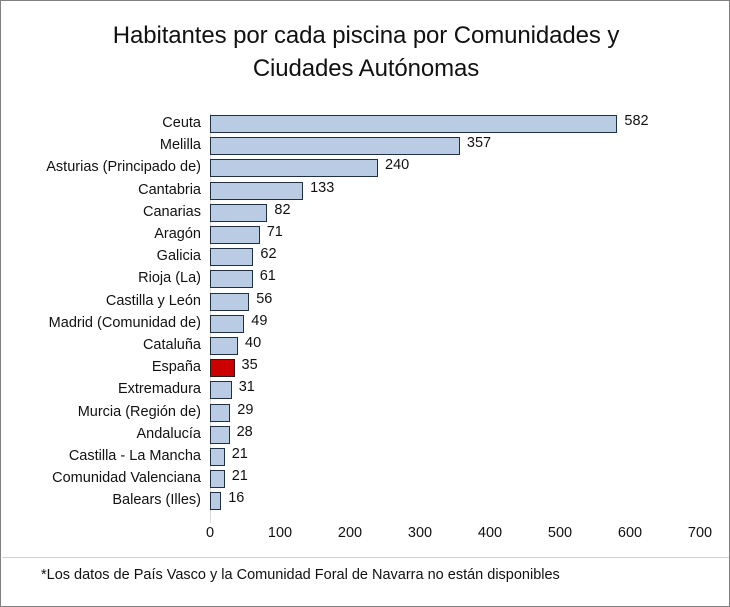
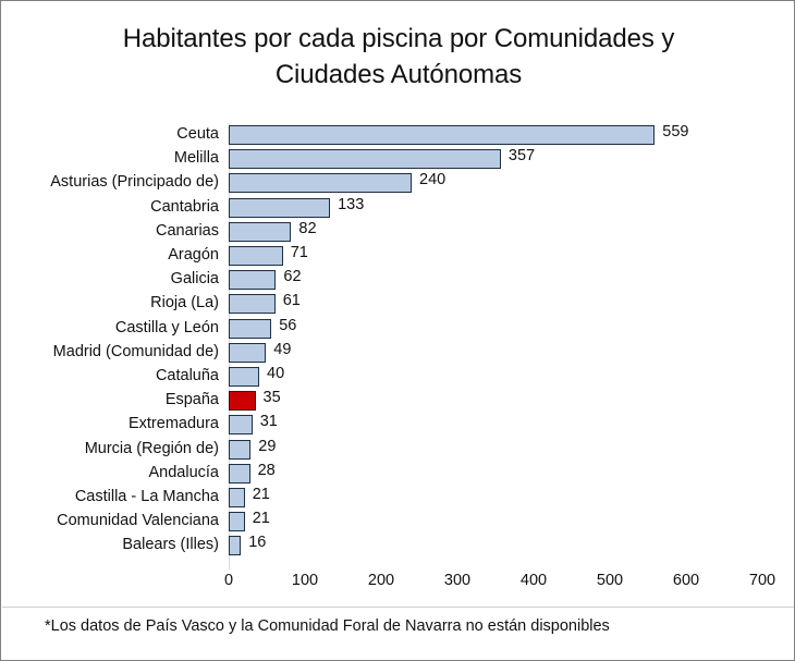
Ceuta: 582 -> 559
